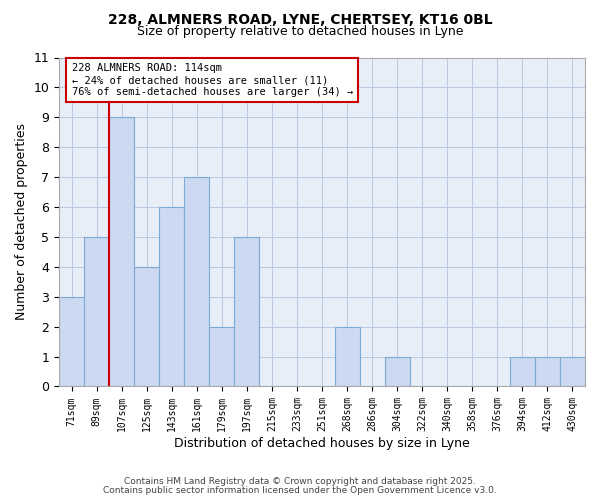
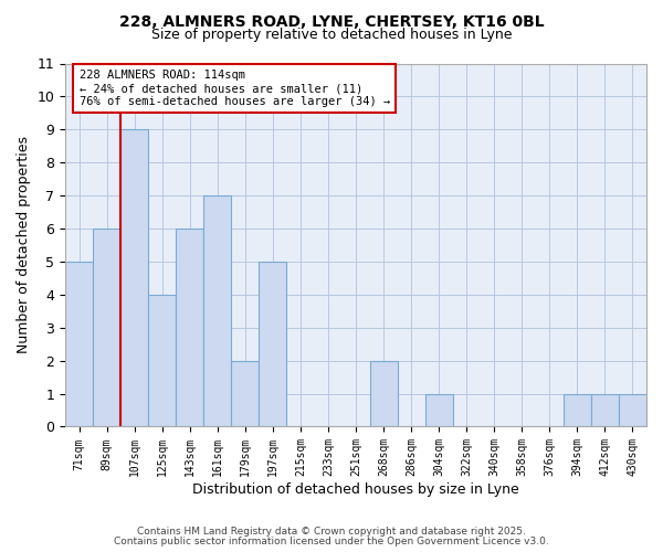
71sqm: 3 -> 5
89sqm: 5 -> 6
